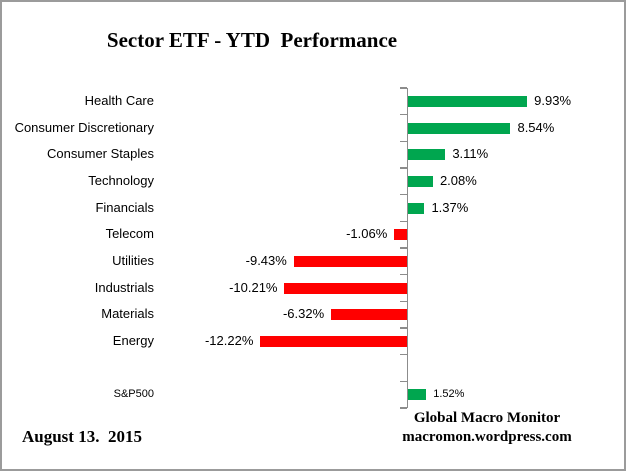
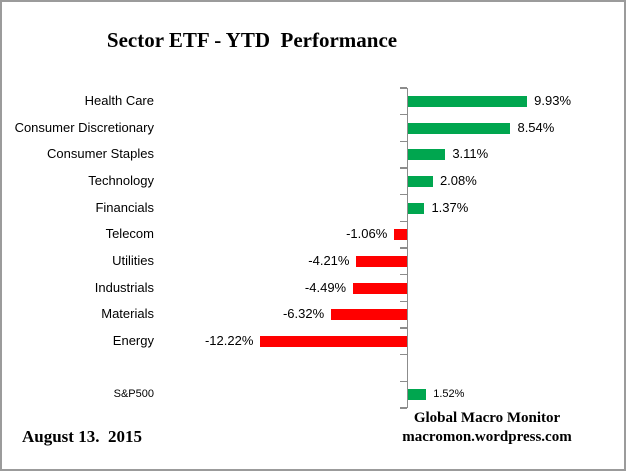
Utilities: -9.43% -> -4.21%
Industrials: -10.21% -> -4.49%
